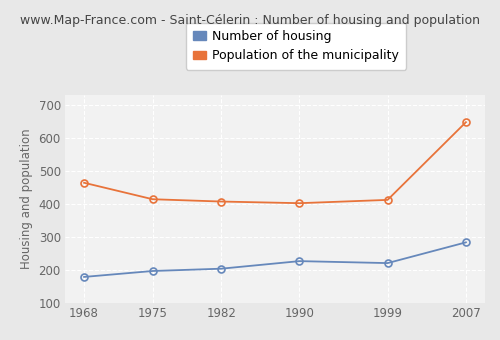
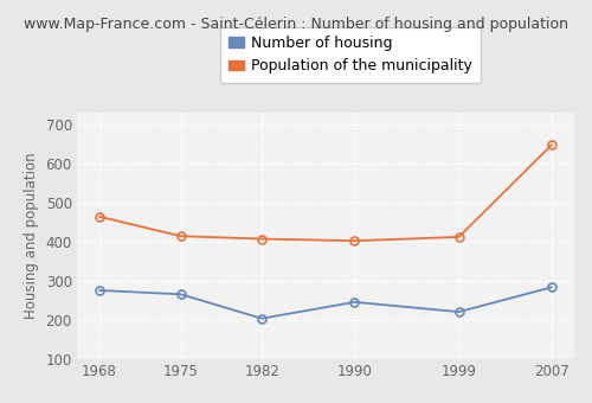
Number of housing/1968: 178 -> 275
Number of housing/1975: 196 -> 265
Number of housing/1990: 226 -> 245
